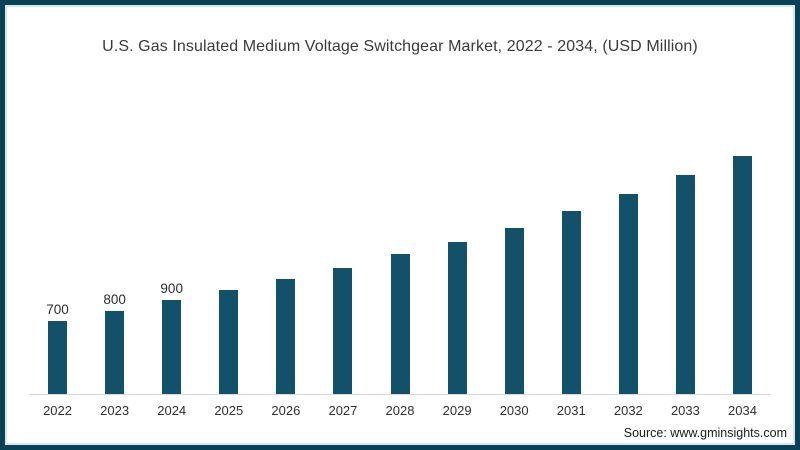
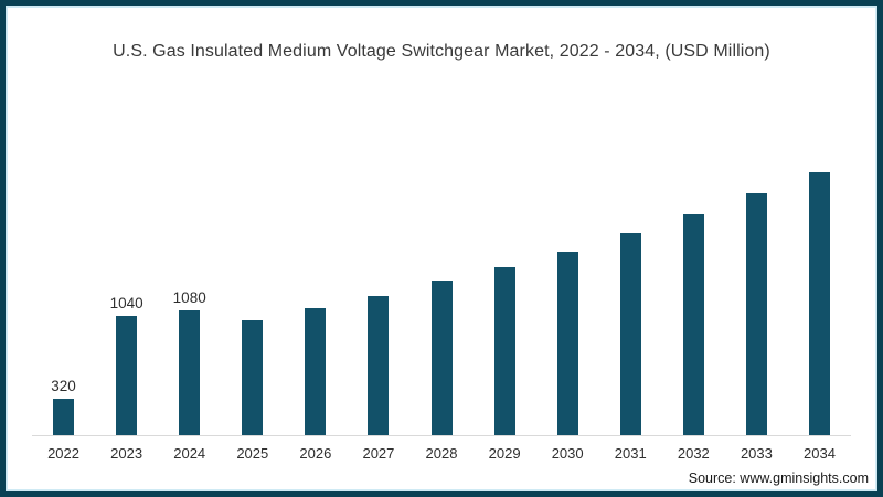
2022: 700 -> 320
2023: 800 -> 1040
2024: 900 -> 1080
